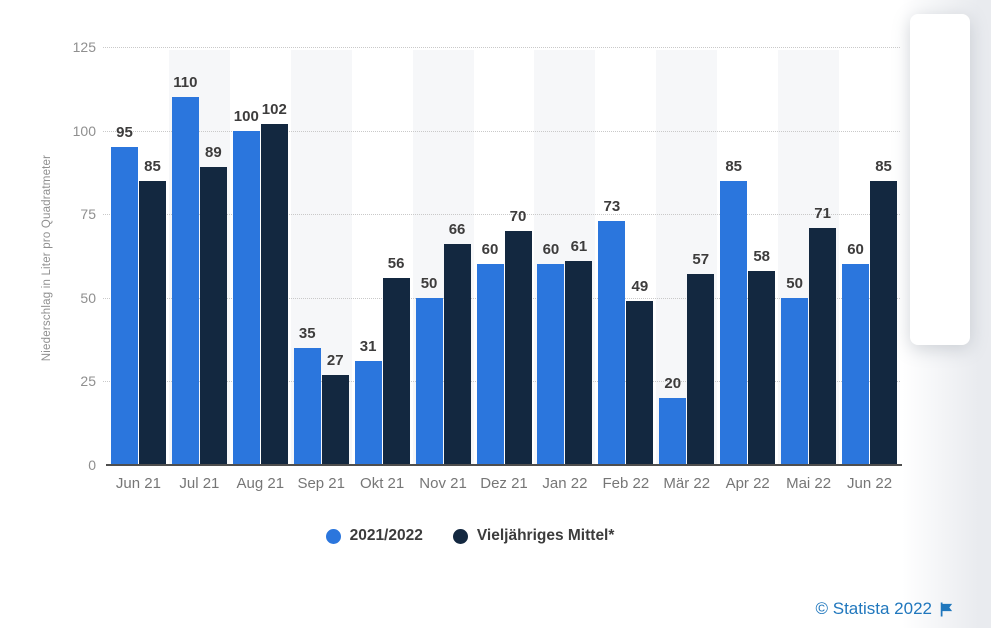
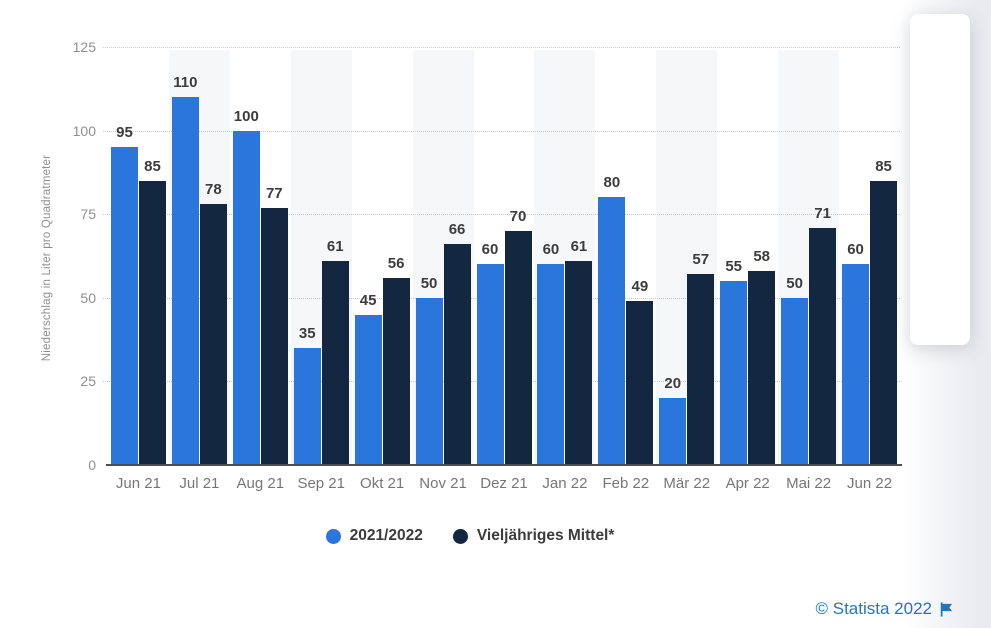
Vieljähriges Mittel*/Jul 21: 89 -> 78
Vieljähriges Mittel*/Aug 21: 102 -> 77
Vieljähriges Mittel*/Sep 21: 27 -> 61
2021/2022/Okt 21: 31 -> 45
2021/2022/Feb 22: 73 -> 80
2021/2022/Apr 22: 85 -> 55
